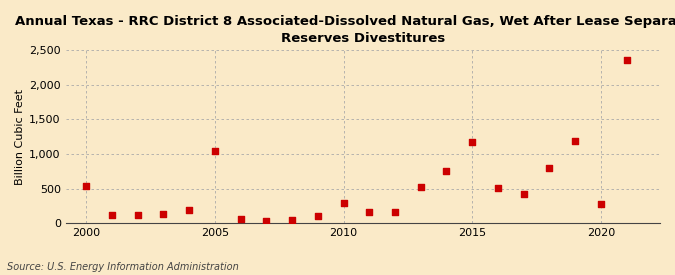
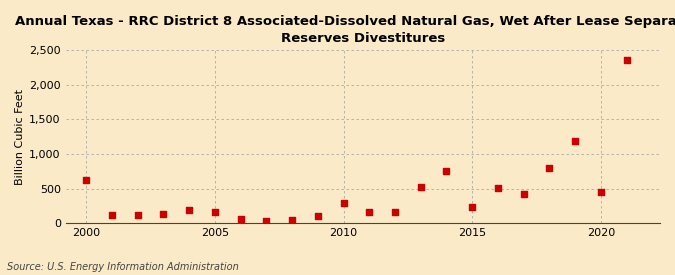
2000: 540 -> 620
2005: 1,040 -> 160
2015: 1,180 -> 230
2020: 280 -> 450
